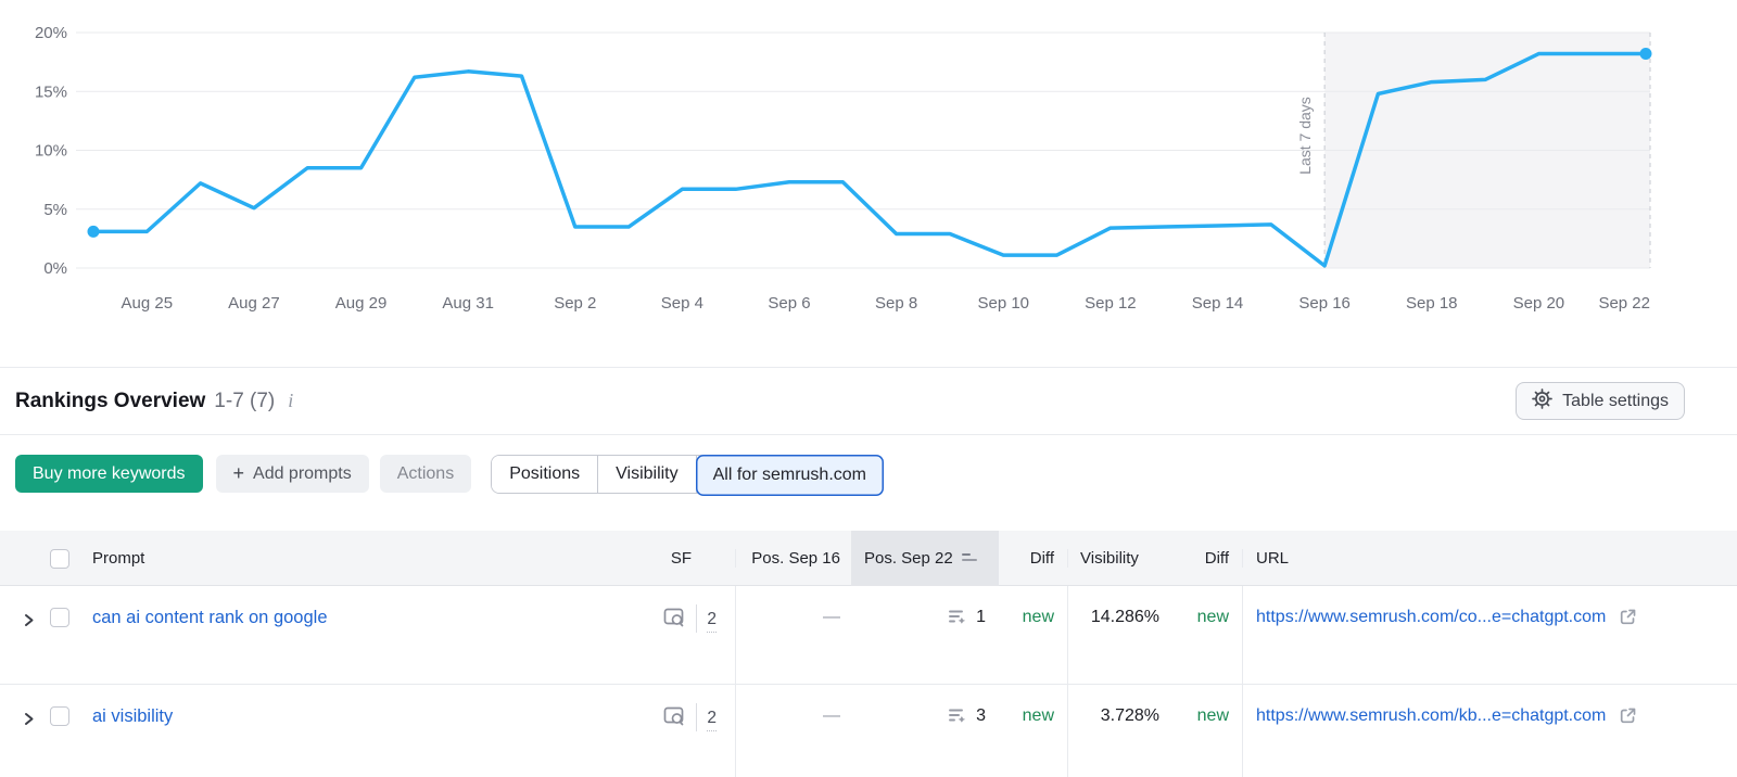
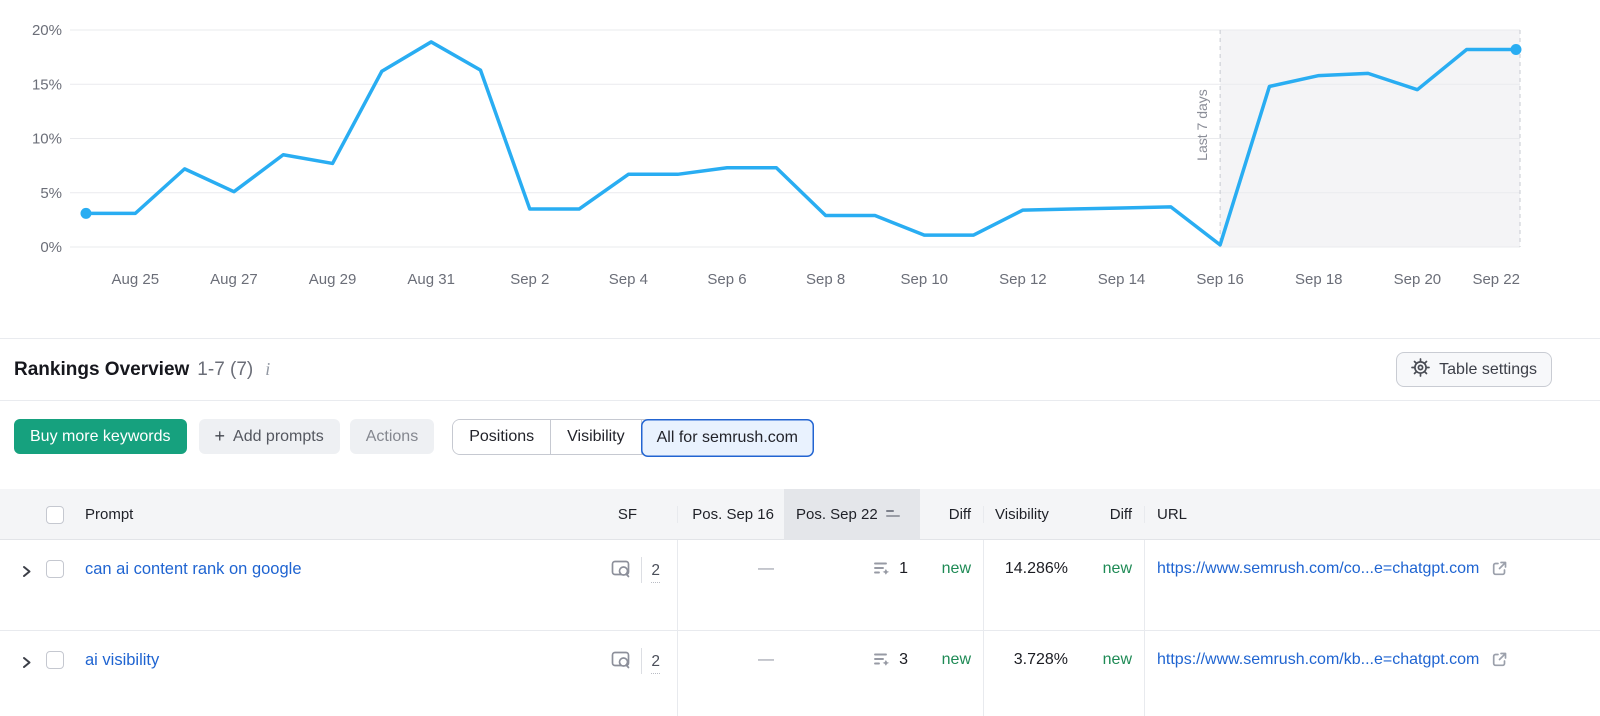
Aug 29: 8.5% -> 7.7%
Aug 31: 16.7% -> 18.9%
Sep 20: 18.2% -> 14.5%
